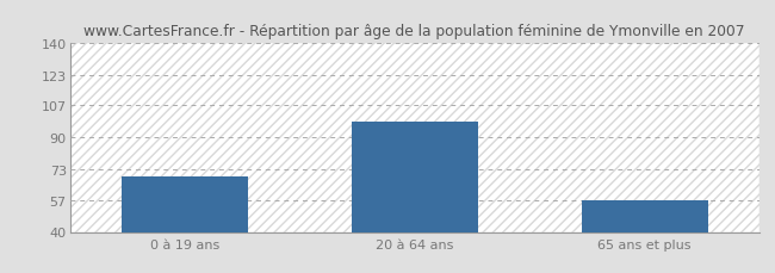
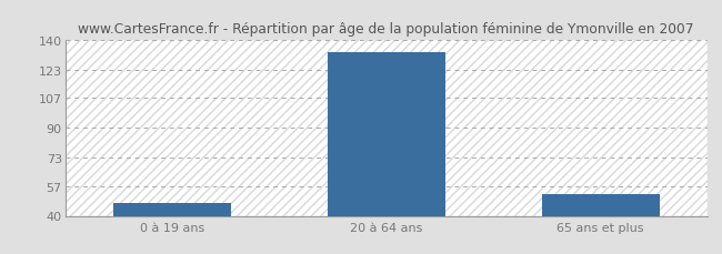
0 à 19 ans: 69 -> 47
20 à 64 ans: 98 -> 133
65 ans et plus: 57 -> 52
